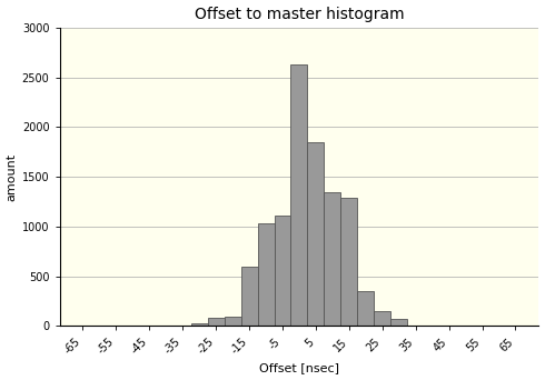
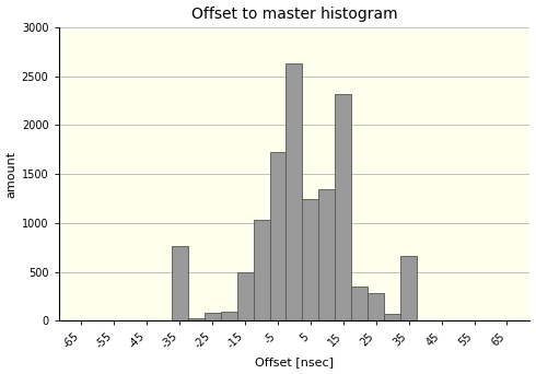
-35: 0 -> 760
-15: 600 -> 500
-5: 1110 -> 1720
5: 1850 -> 1240
15: 1290 -> 2320
25: 160 -> 280
35: 0 -> 660
